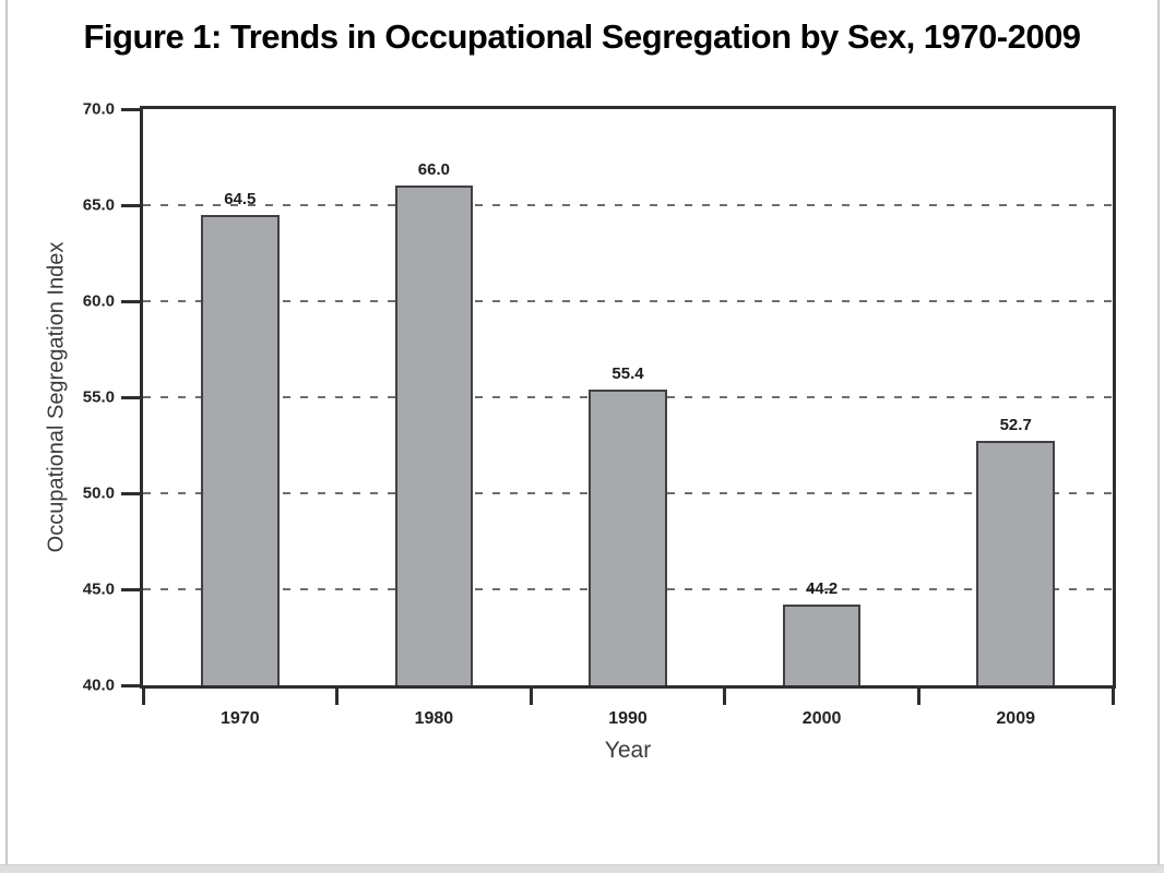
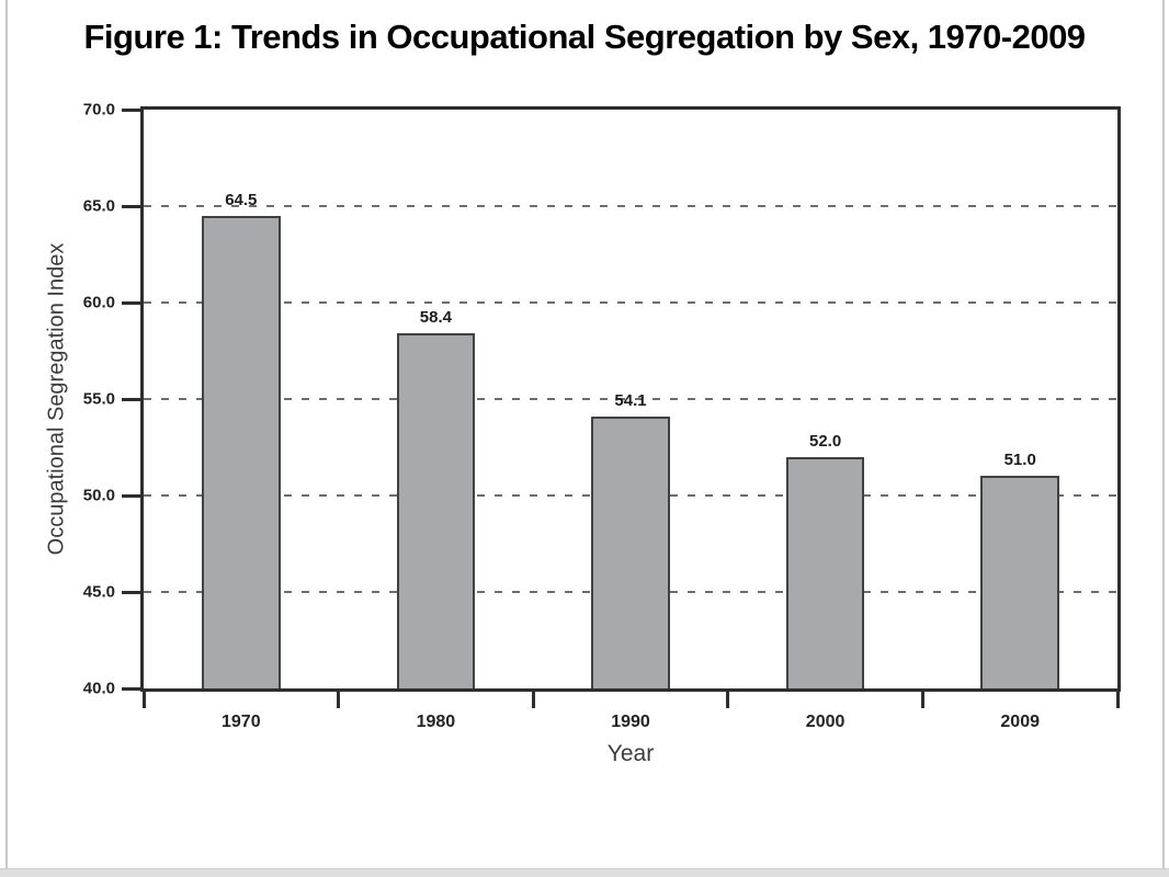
1980: 66.0 -> 58.4
1990: 55.4 -> 54.1
2000: 44.2 -> 52.0
2009: 52.7 -> 51.0
